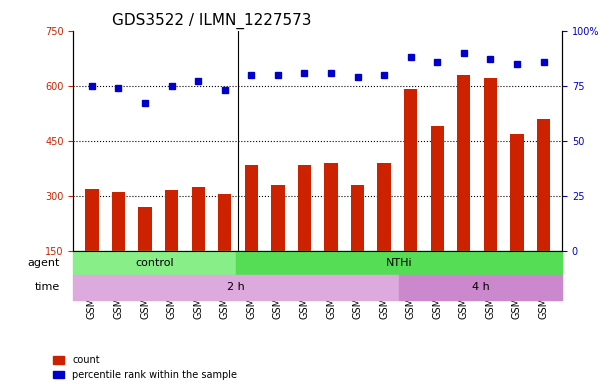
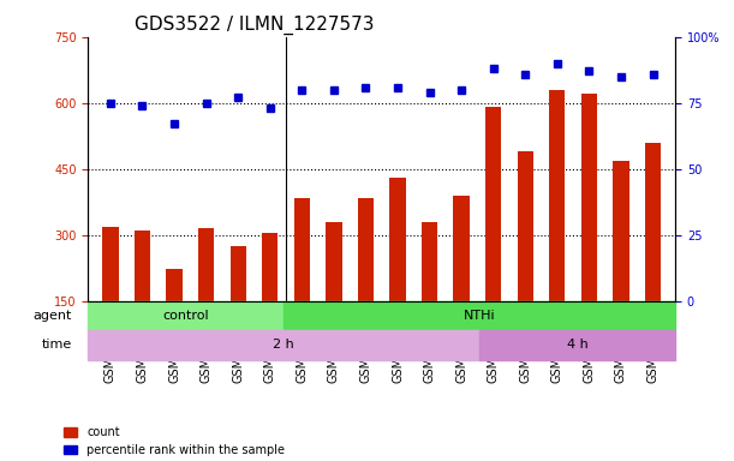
count/GSM345355: 270 -> 225
count/GSM345357: 325 -> 275
count/GSM345362: 390 -> 430
